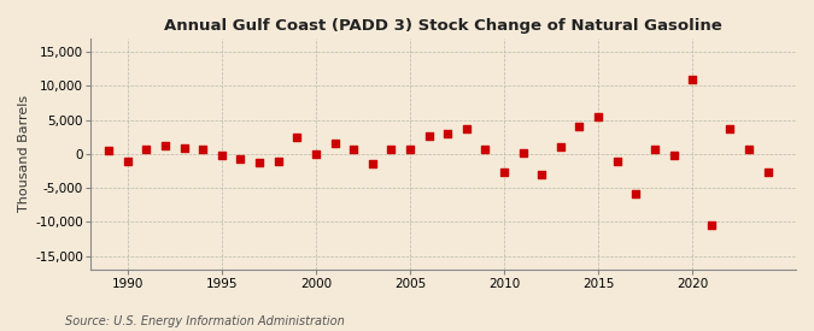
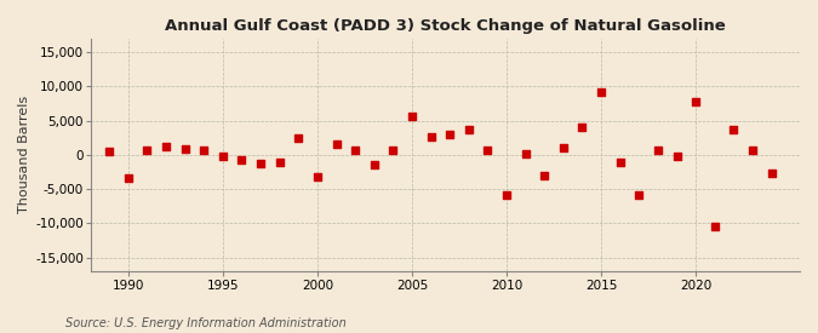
1990: -1,000 -> -3,400
2000: -100 -> -3,200
2005: 700 -> 5,600
2010: -2,600 -> -5,800
2015: 5,400 -> 9,200
2020: 11,000 -> 7,800
